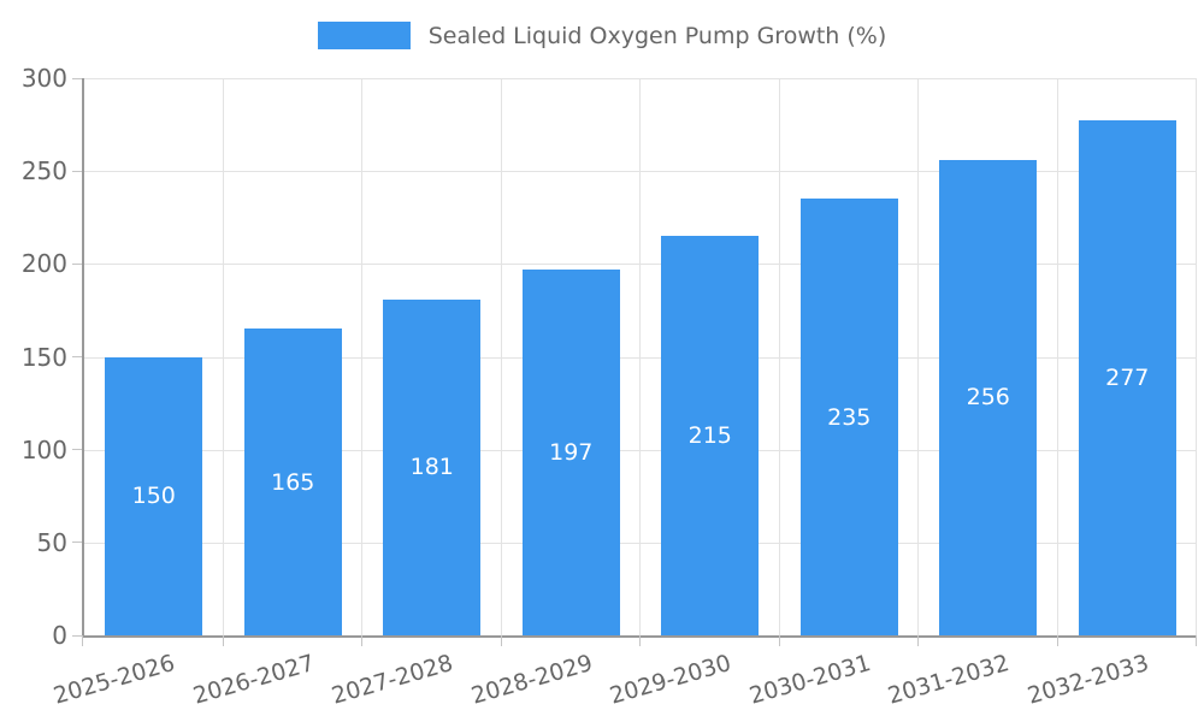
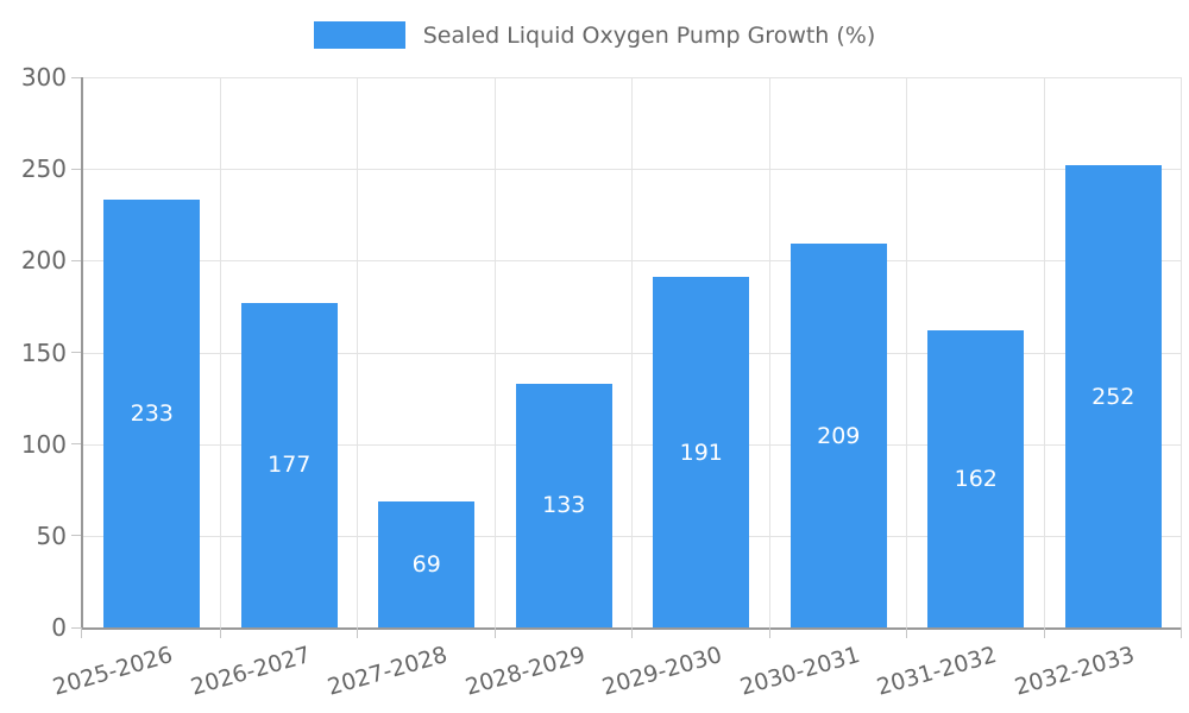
2025-2026: 150 -> 233
2026-2027: 165 -> 177
2027-2028: 181 -> 69
2028-2029: 197 -> 133
2029-2030: 215 -> 191
2030-2031: 235 -> 209
2031-2032: 256 -> 162
2032-2033: 277 -> 252
